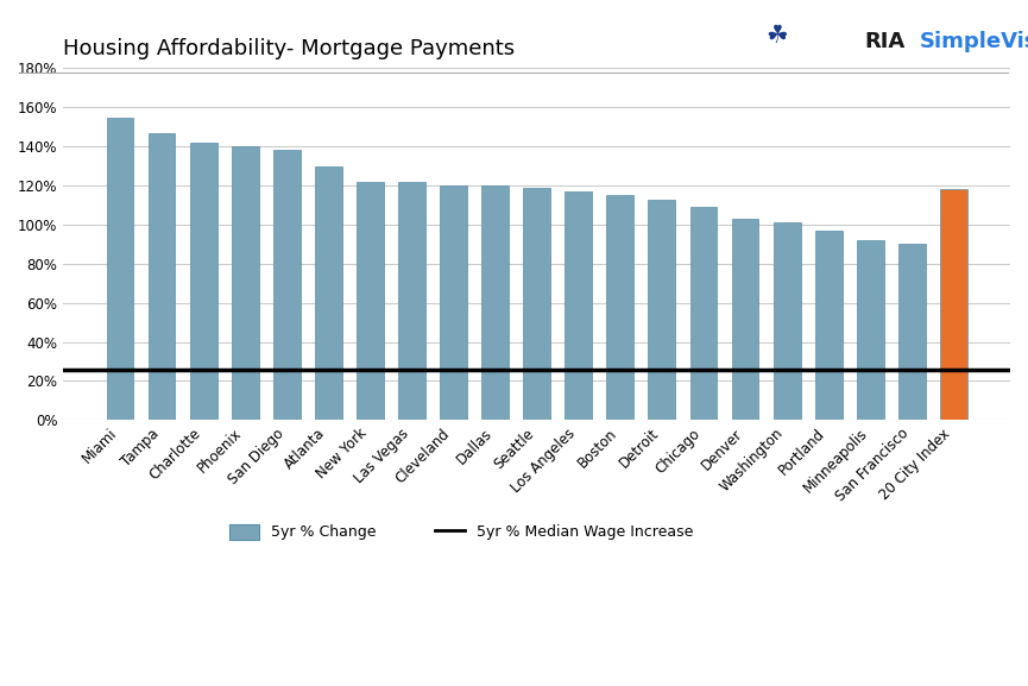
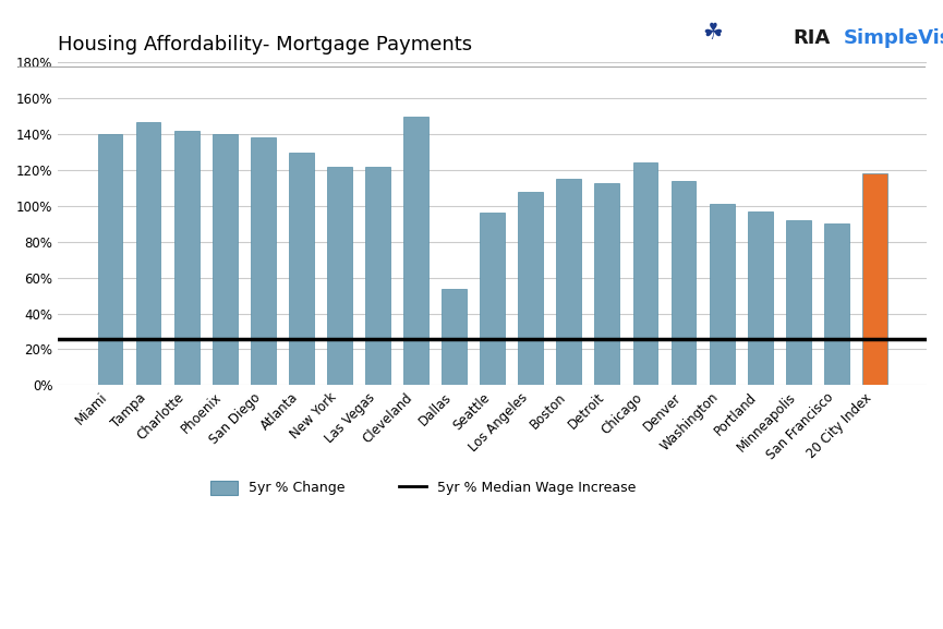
Miami: 155% -> 140%
Cleveland: 120% -> 150%
Dallas: 120% -> 54%
Seattle: 119% -> 96%
Los Angeles: 117% -> 108%
Chicago: 109% -> 124%
Denver: 103% -> 114%
